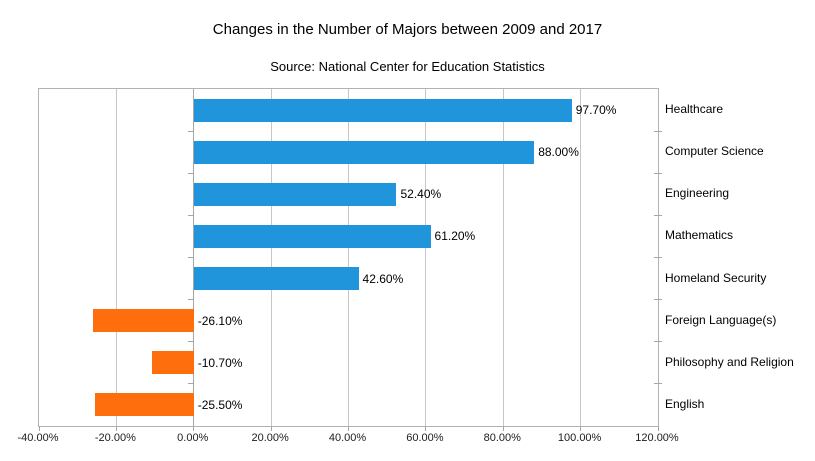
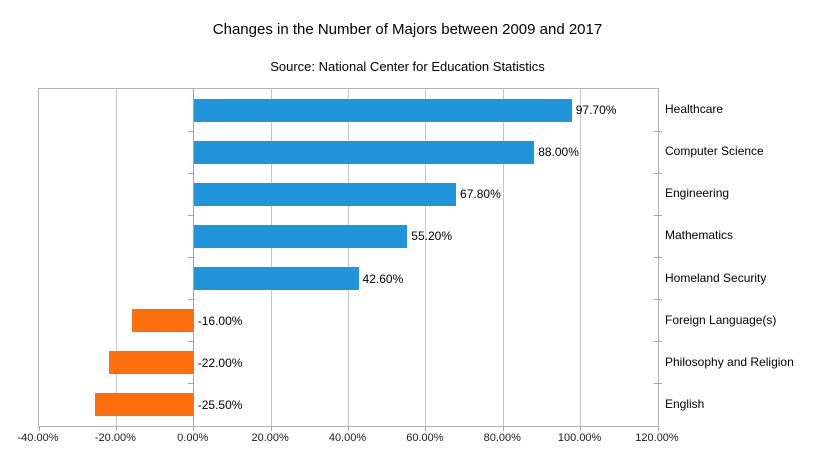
Engineering: 52.40% -> 67.80%
Mathematics: 61.20% -> 55.20%
Foreign Language(s): -26.10% -> -16.00%
Philosophy and Religion: -10.70% -> -22.00%
